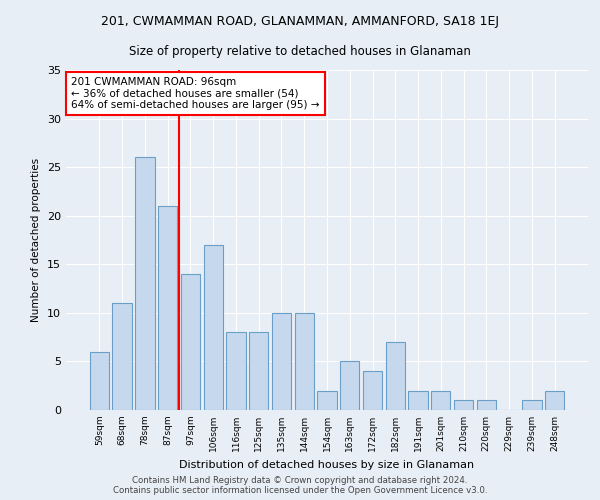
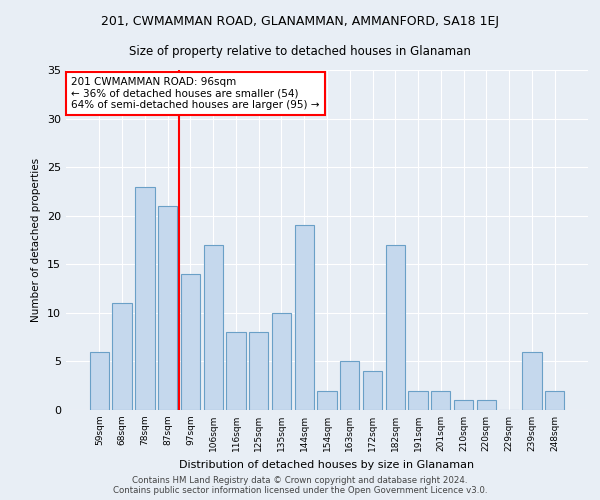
78sqm: 26 -> 23
144sqm: 10 -> 19
182sqm: 7 -> 17
239sqm: 1 -> 6
